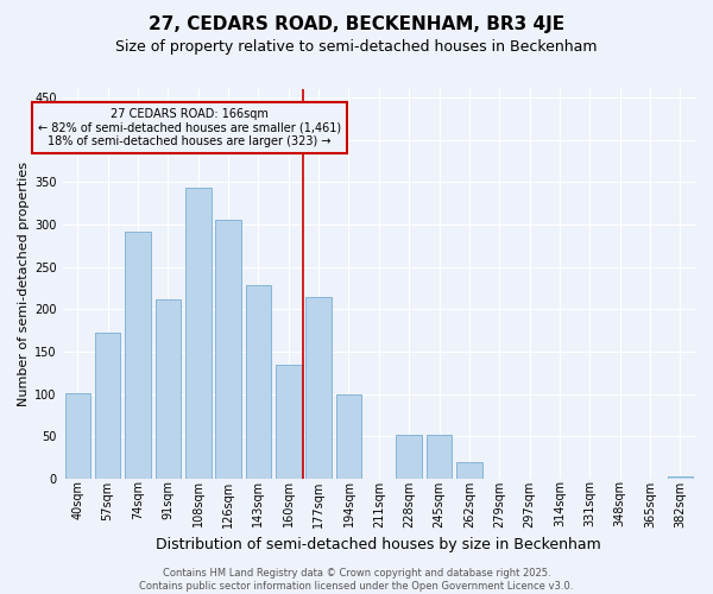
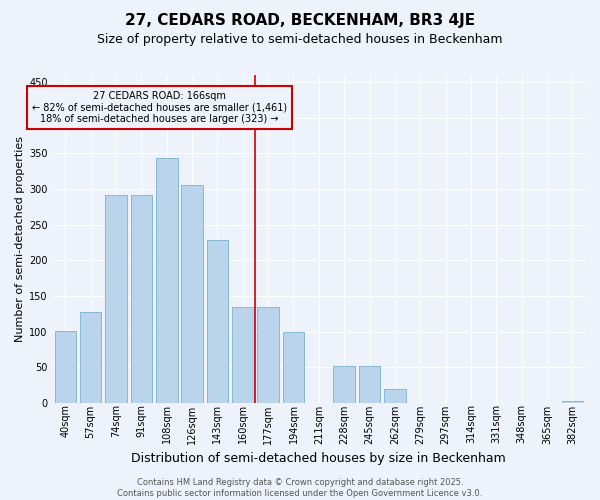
57sqm: 172 -> 128
91sqm: 212 -> 291
177sqm: 214 -> 134
